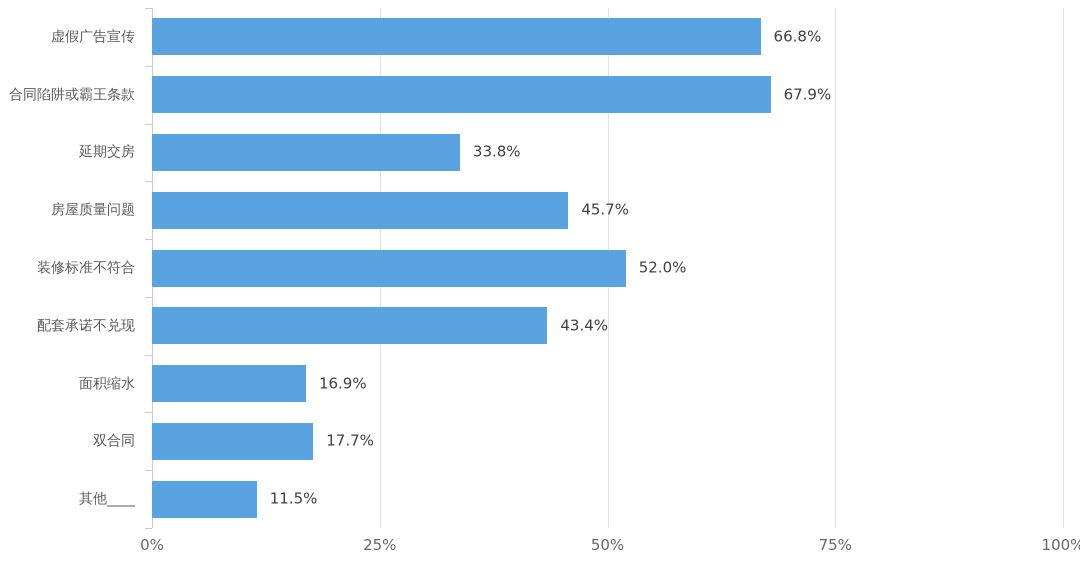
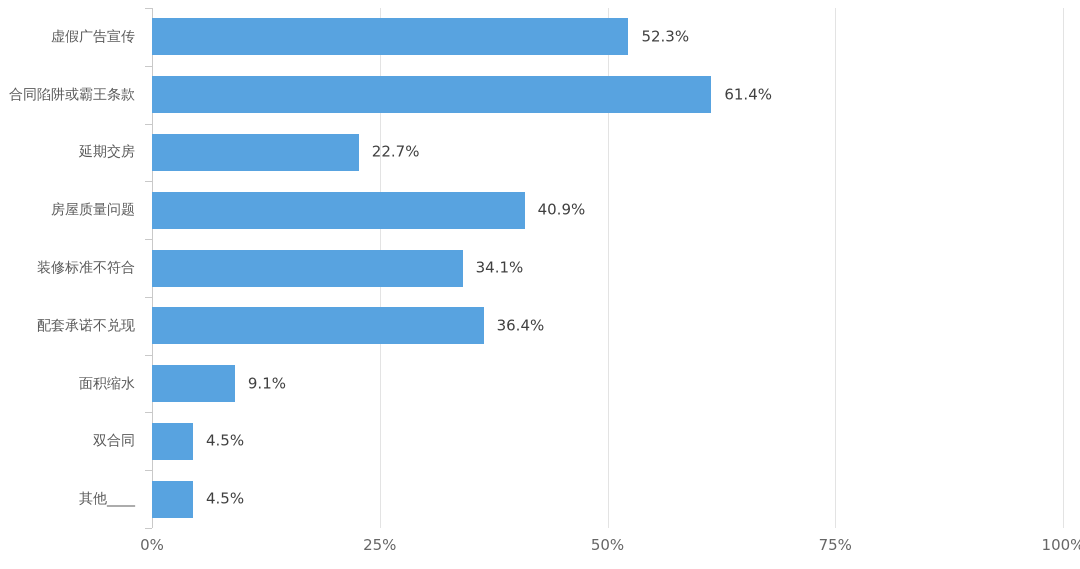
虚假广告宣传: 66.8% -> 52.3%
合同陷阱或霸王条款: 67.9% -> 61.4%
延期交房: 33.8% -> 22.7%
房屋质量问题: 45.7% -> 40.9%
装修标准不符合: 52.0% -> 34.1%
配套承诺不兑现: 43.4% -> 36.4%
面积缩水: 16.9% -> 9.1%
双合同: 17.7% -> 4.5%
其他____: 11.5% -> 4.5%
